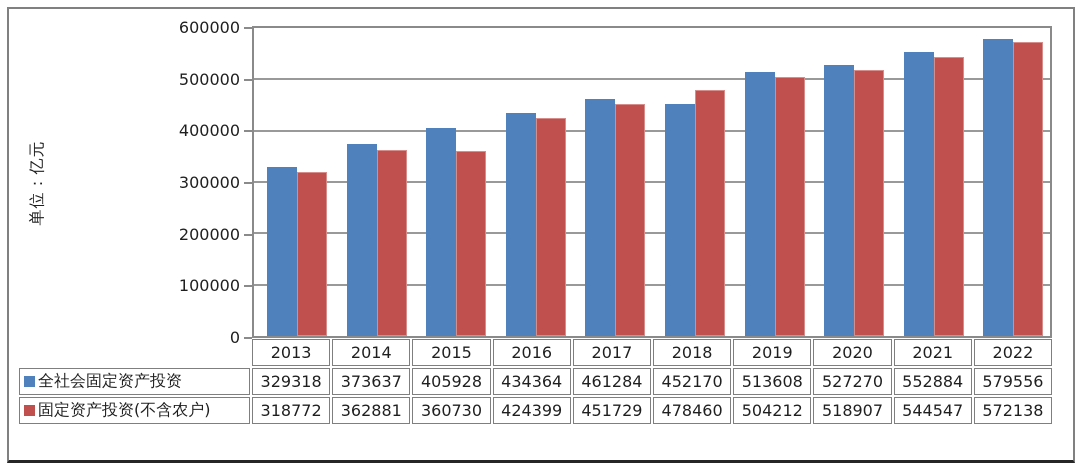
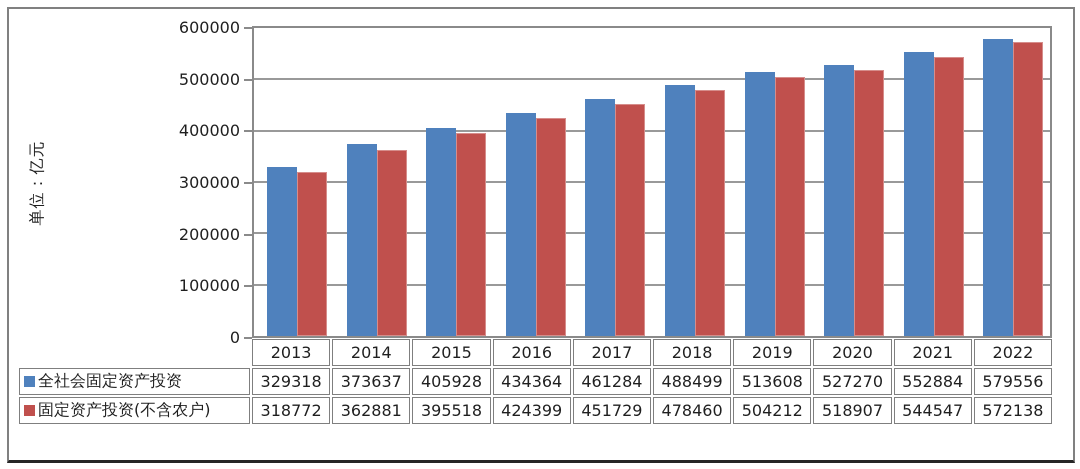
固定资产投资(不含农户)/2015: 360730 -> 395518
全社会固定资产投资/2018: 452170 -> 488499
